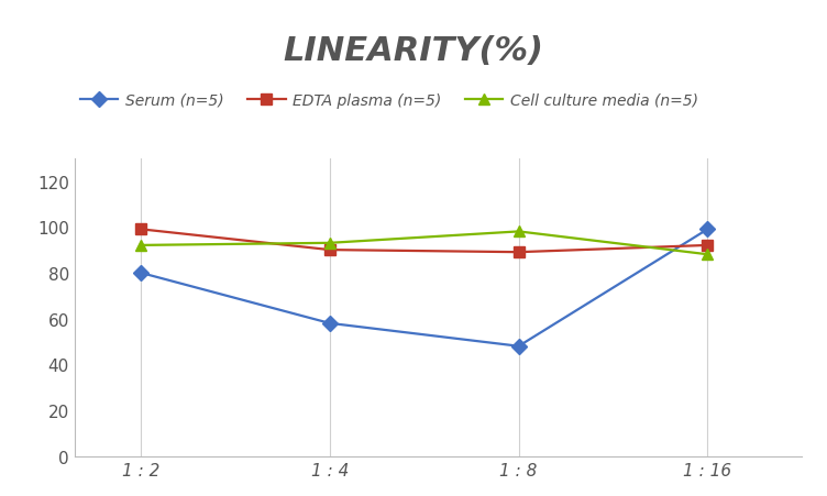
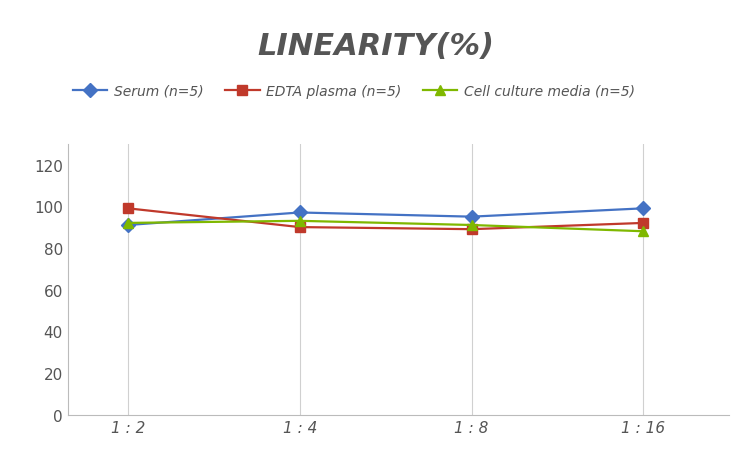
Serum (n=5)/1 : 2: 80 -> 91
Serum (n=5)/1 : 4: 58 -> 97
Serum (n=5)/1 : 8: 48 -> 95
Cell culture media (n=5)/1 : 8: 98 -> 91
